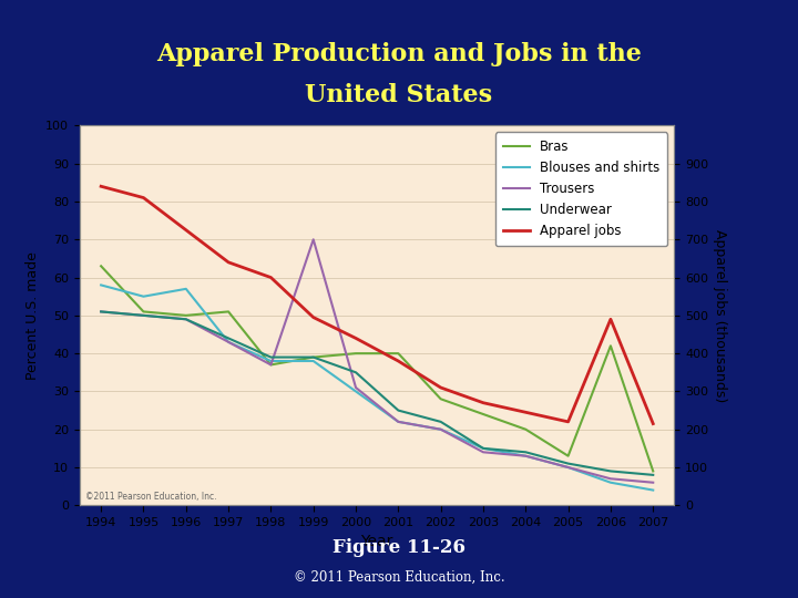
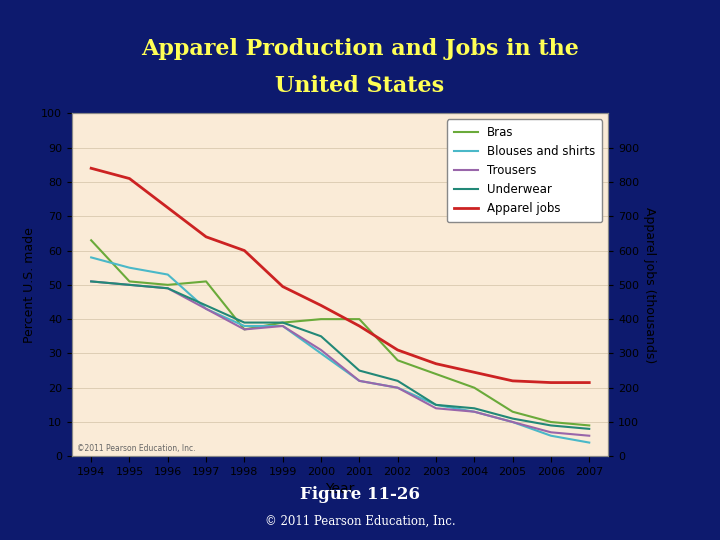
Blouses and shirts/1996: 57 -> 53
Trousers/1999: 70 -> 38
Bras/2006: 42 -> 10
Apparel jobs/2006: 490 -> 215
